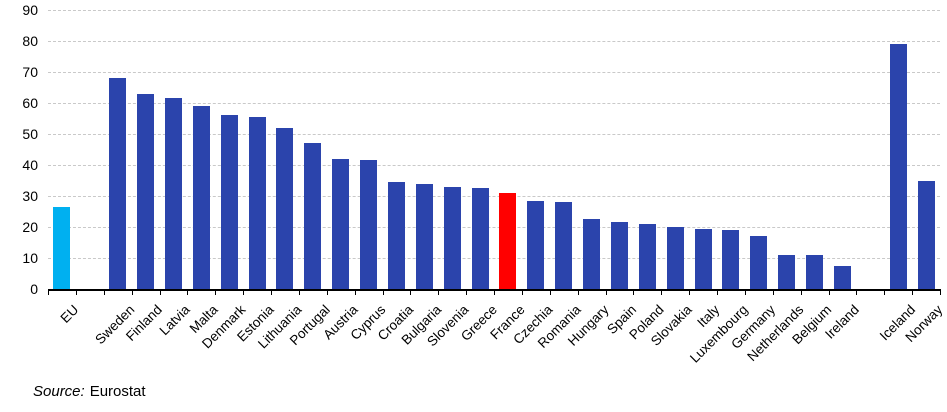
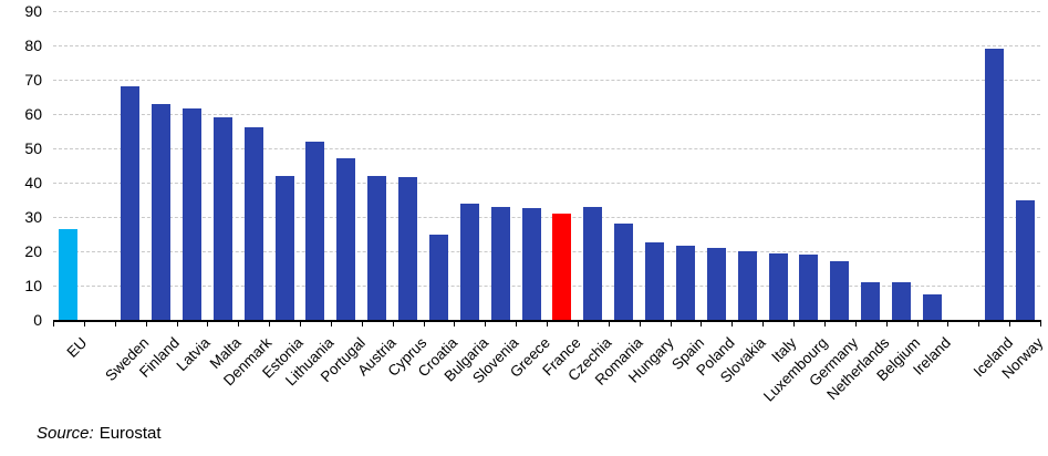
Estonia: 56 -> 42
Croatia: 34 -> 25
Czechia: 28 -> 33
